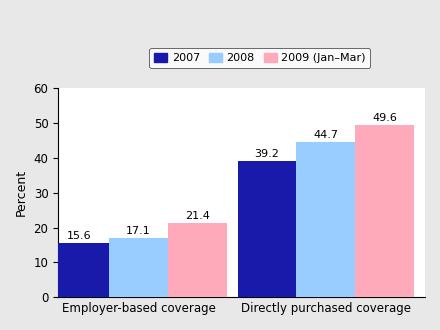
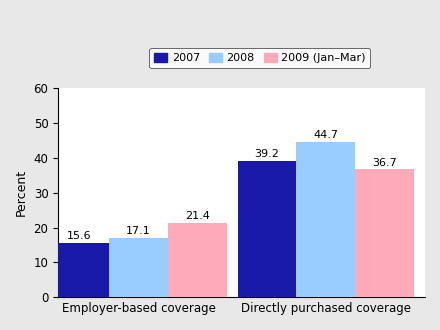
2009 (Jan–Mar)/Directly purchased coverage: 49.6 -> 36.7
